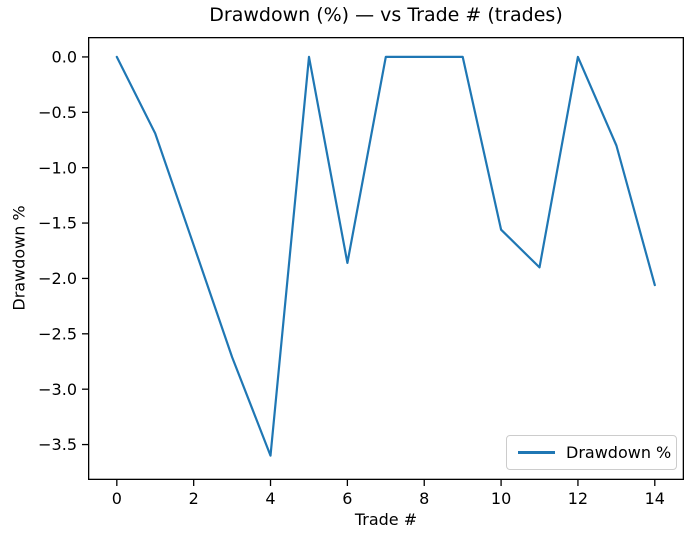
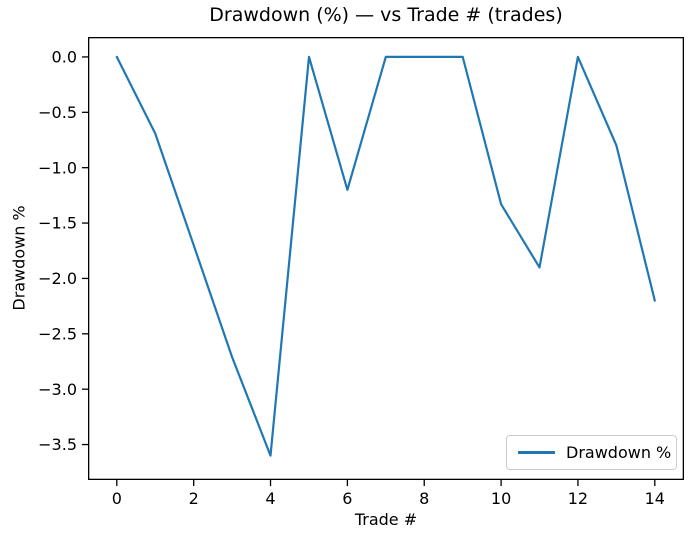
6: -1.86 -> -1.20
10: -1.56 -> -1.33
14: -2.06 -> -2.20
